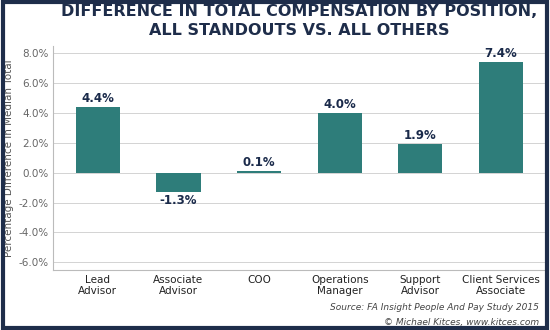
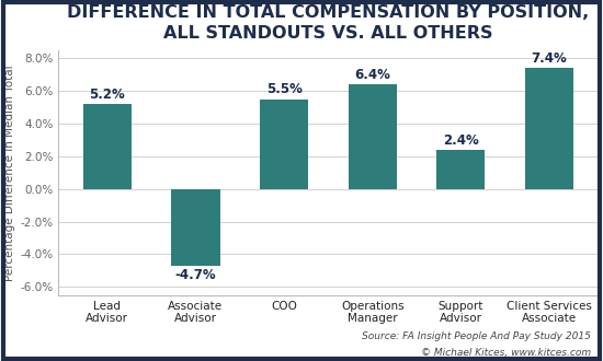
Lead Advisor: 4.4% -> 5.2%
Associate Advisor: -1.3% -> -4.7%
COO: 0.1% -> 5.5%
Operations Manager: 4.0% -> 6.4%
Support Advisor: 1.9% -> 2.4%
